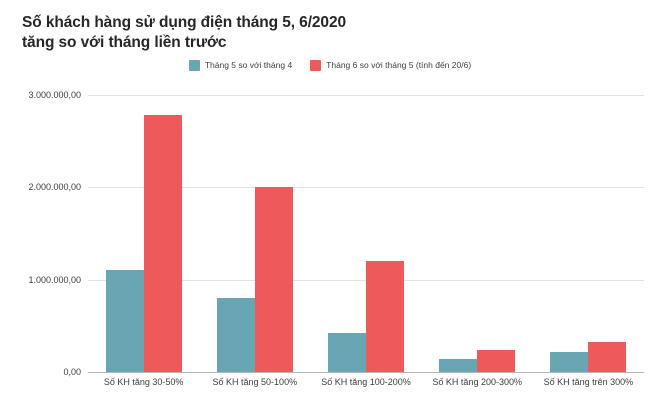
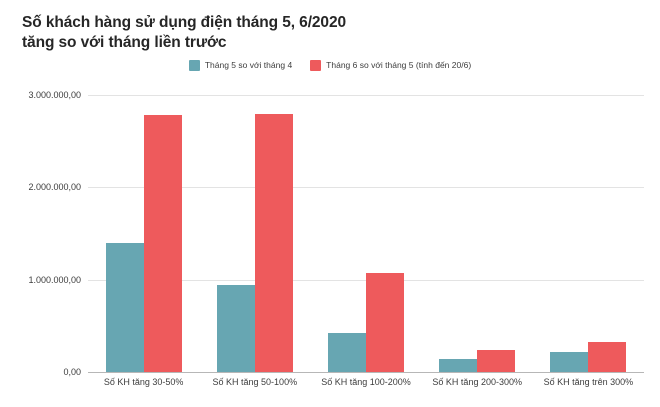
Tháng 5 so với tháng 4/Số KH tăng 30-50%: 1100000 -> 1400000
Tháng 5 so với tháng 4/Số KH tăng 50-100%: 800000 -> 900000
Tháng 6 so với tháng 5 (tính đến 20/6)/Số KH tăng 50-100%: 2000000 -> 2800000
Tháng 6 so với tháng 5 (tính đến 20/6)/Số KH tăng 100-200%: 1200000 -> 1100000
